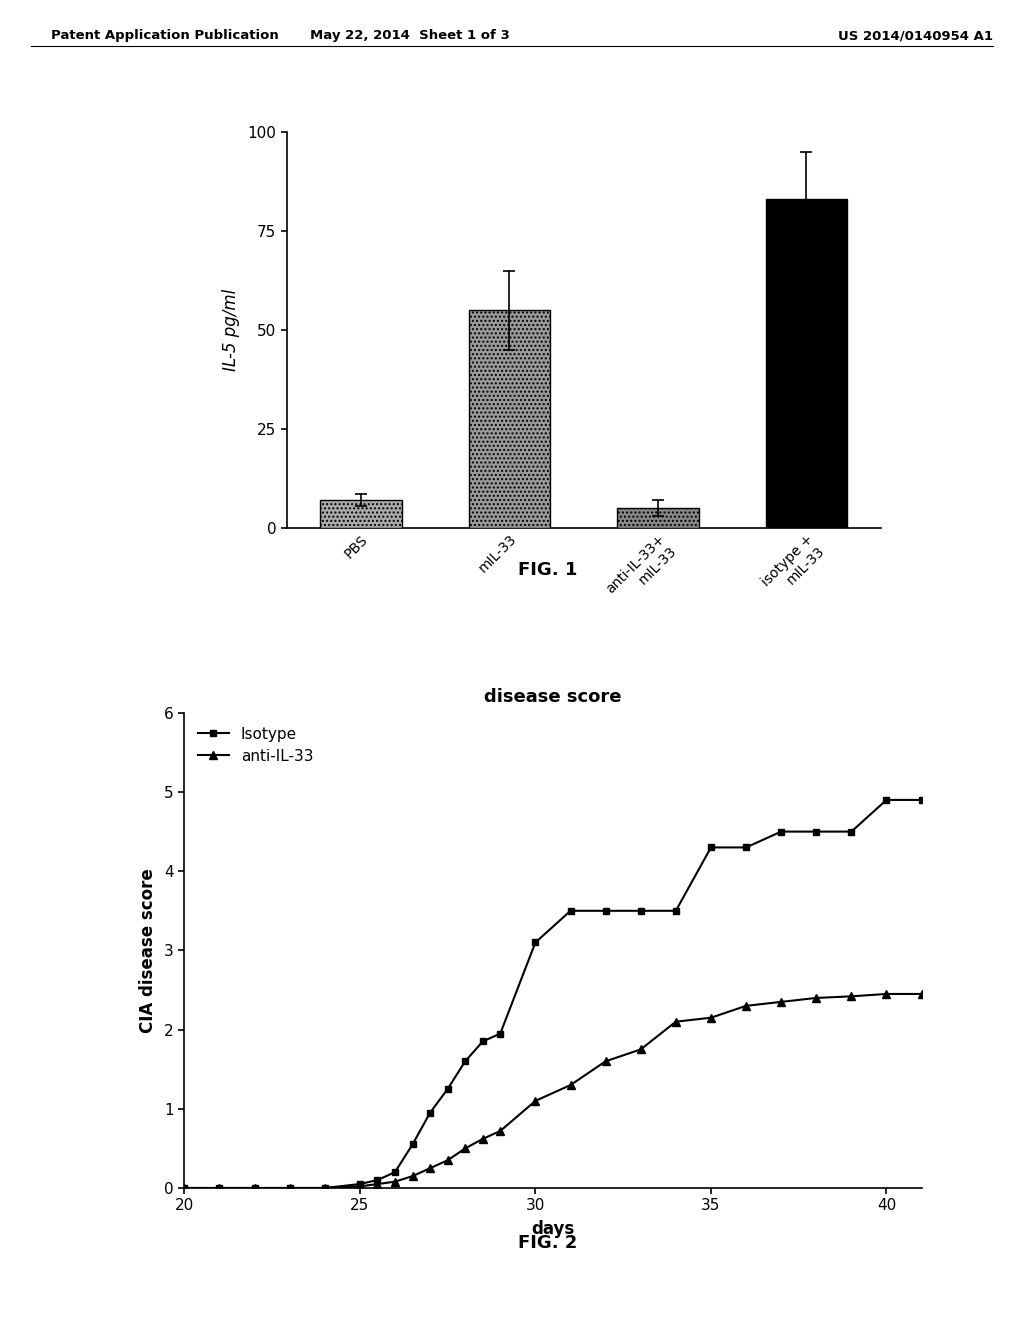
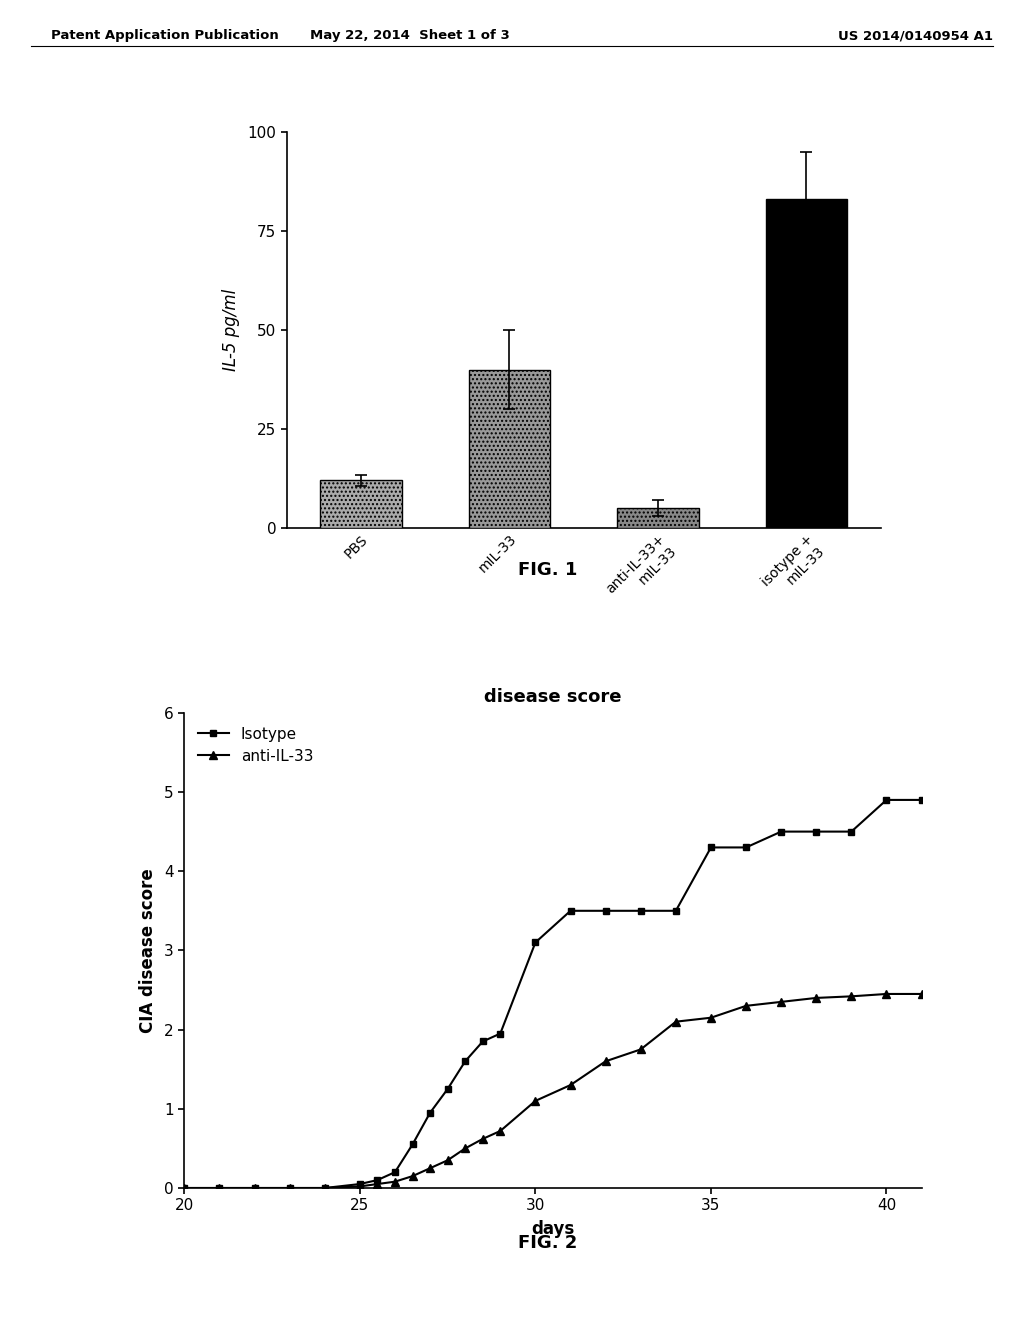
PBS: 7 -> 12
mIL-33: 55 -> 40
